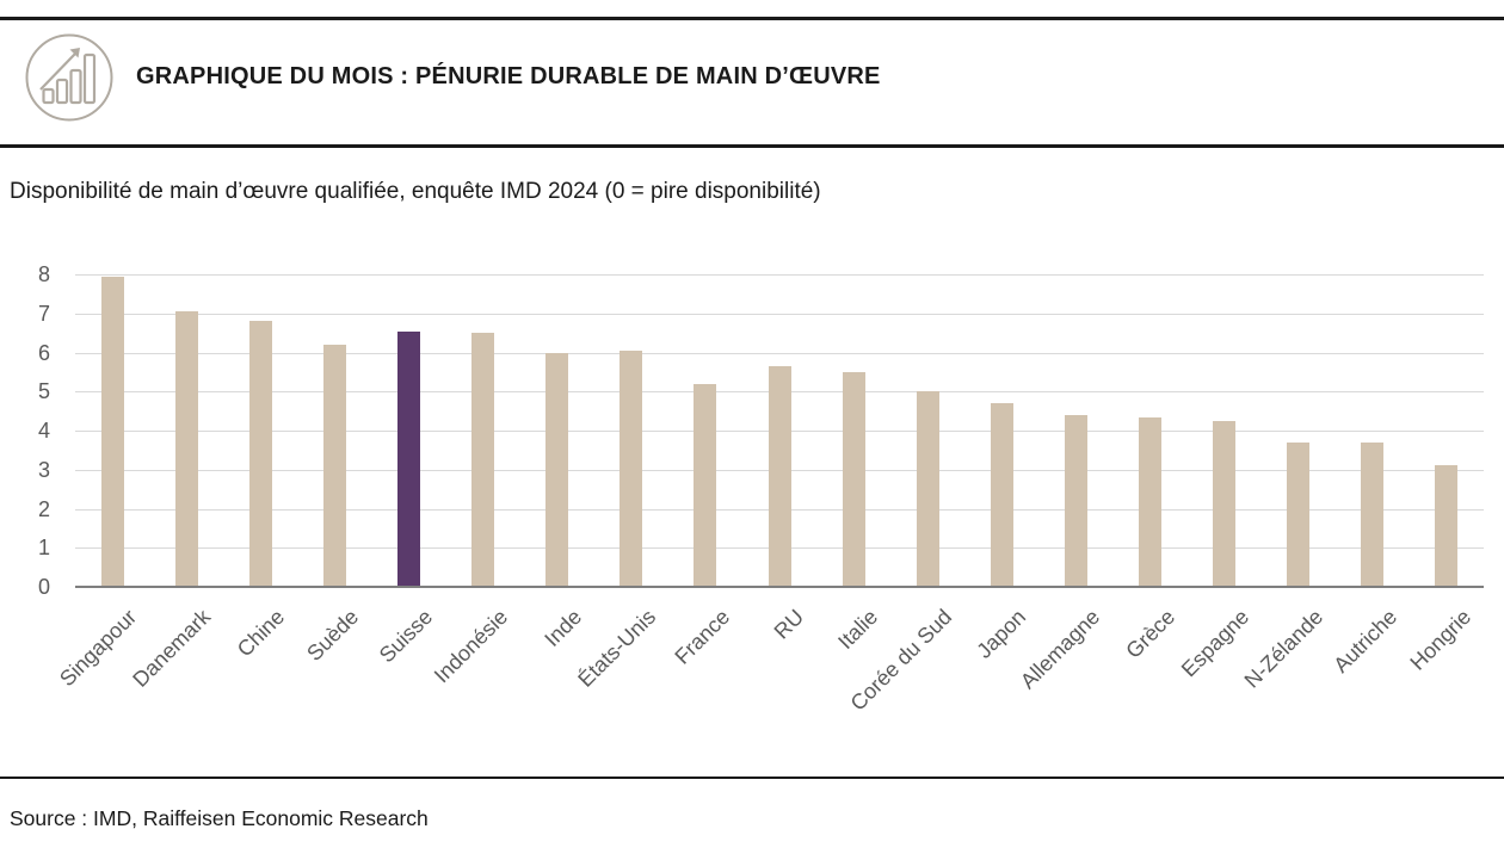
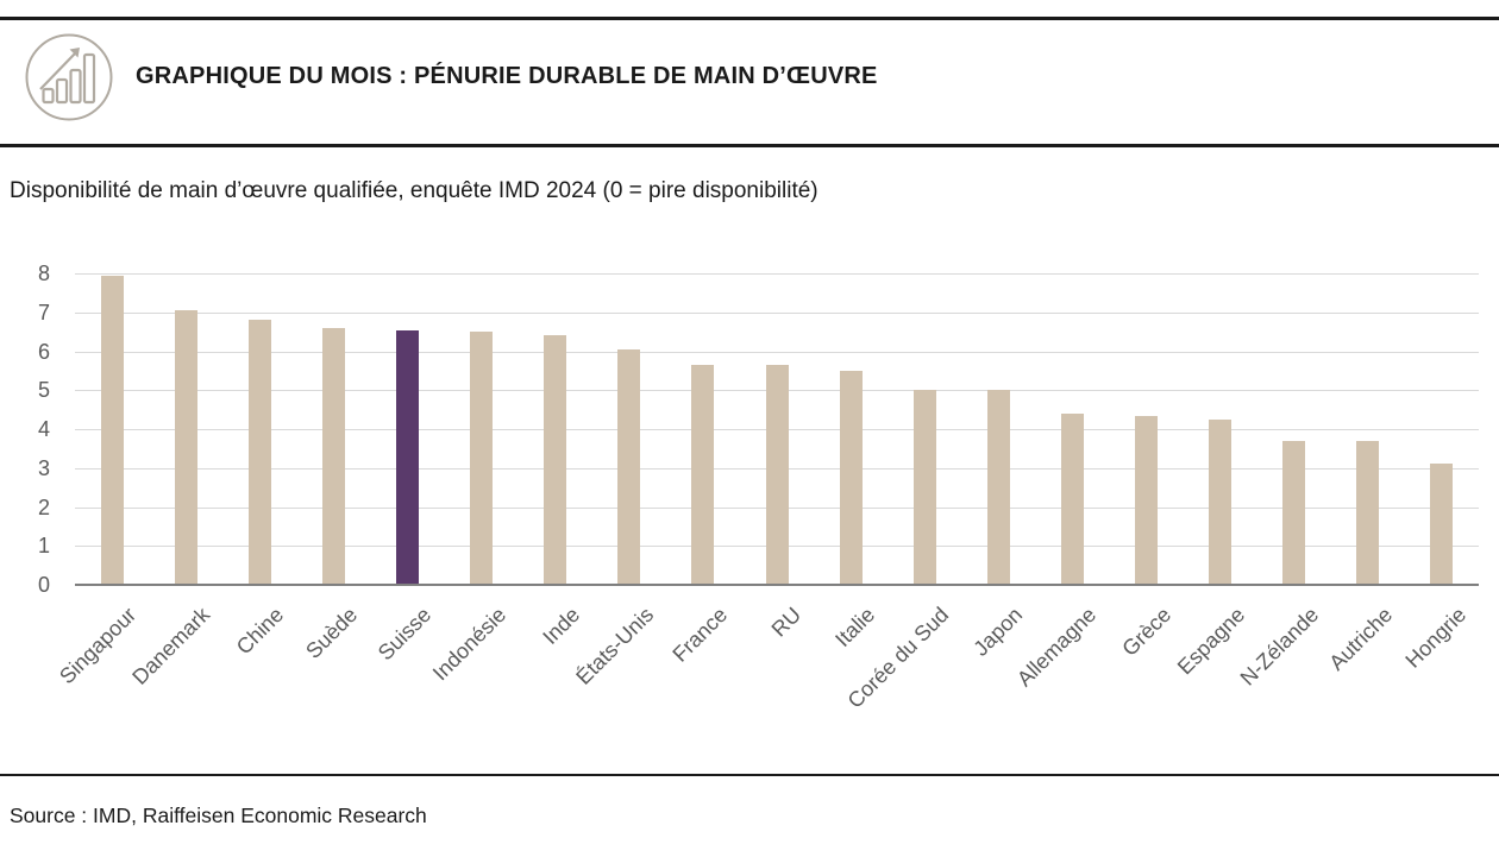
Suède: 6.2 -> 6.6
Inde: 6.0 -> 6.4
France: 5.2 -> 5.7
Japon: 4.7 -> 5.0
